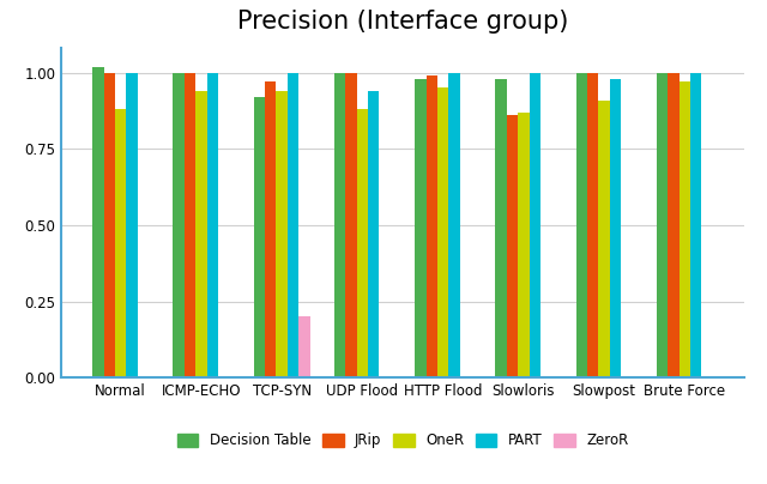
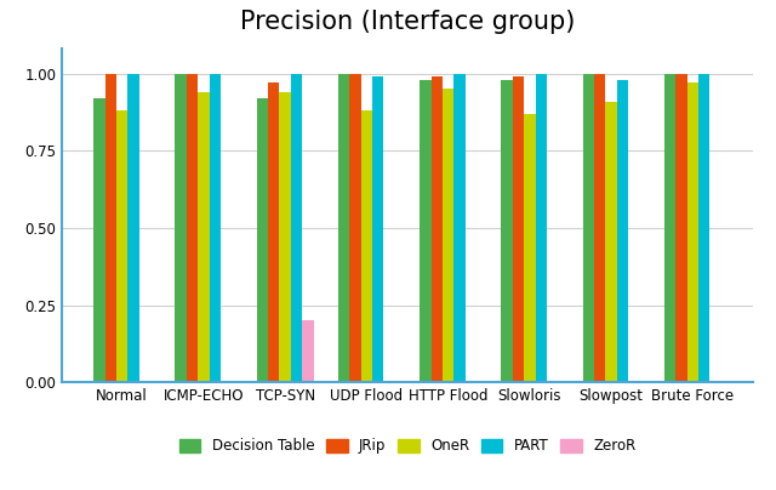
Decision Table/Normal: 1.02 -> 0.92
PART/UDP Flood: 0.94 -> 0.99
JRip/Slowloris: 0.86 -> 0.99
